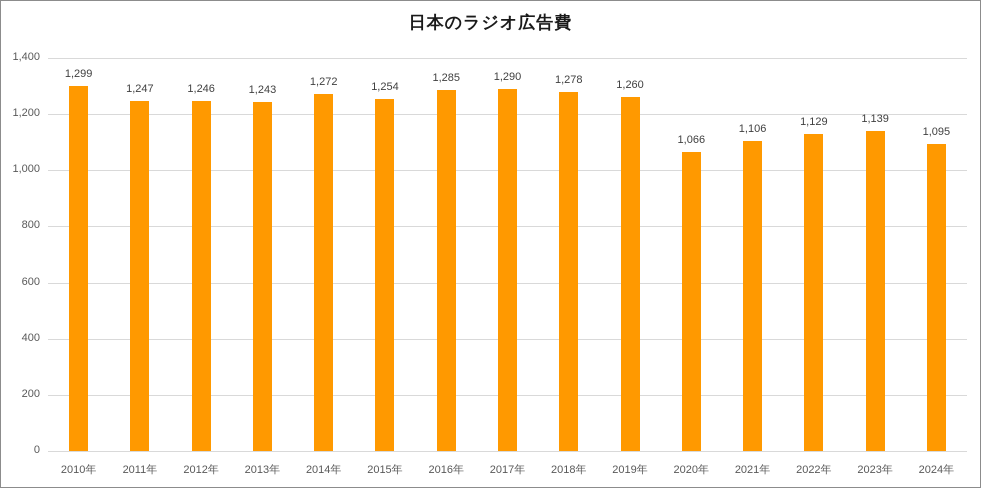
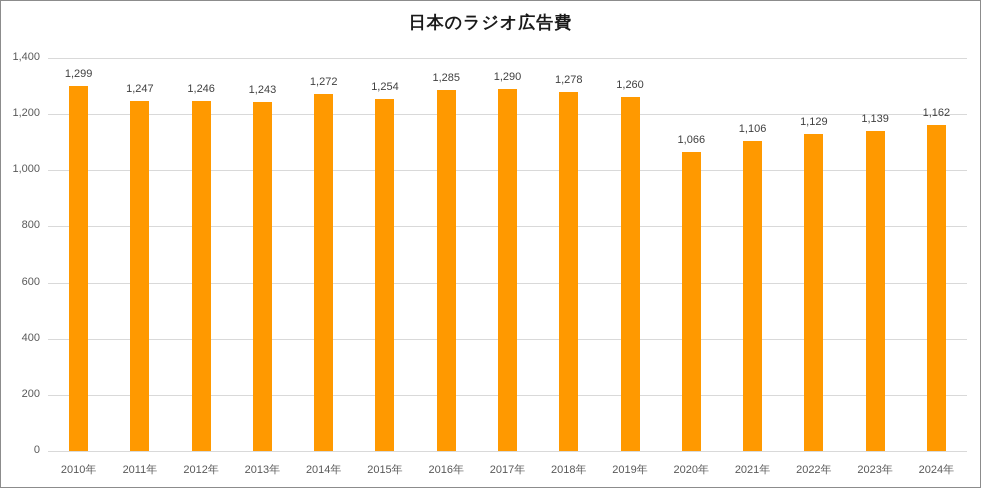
2024年: 1,095 -> 1,162
